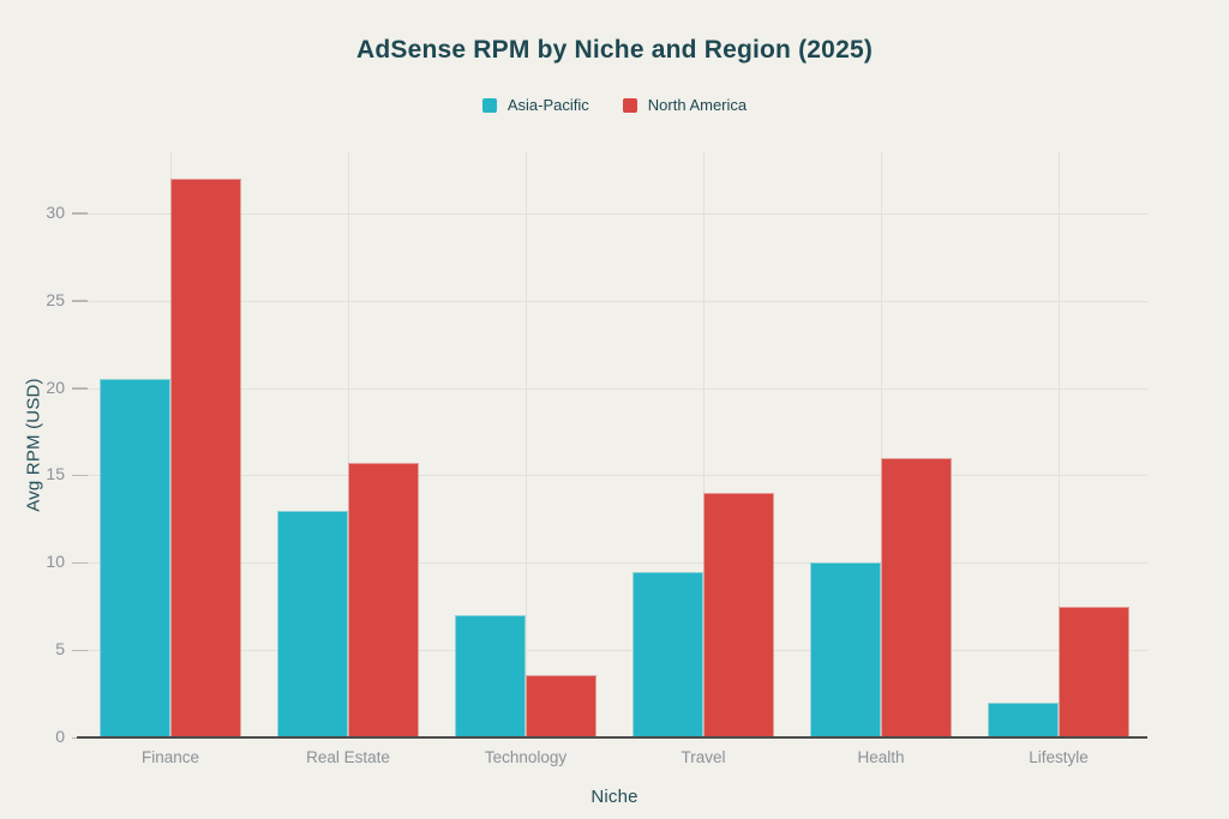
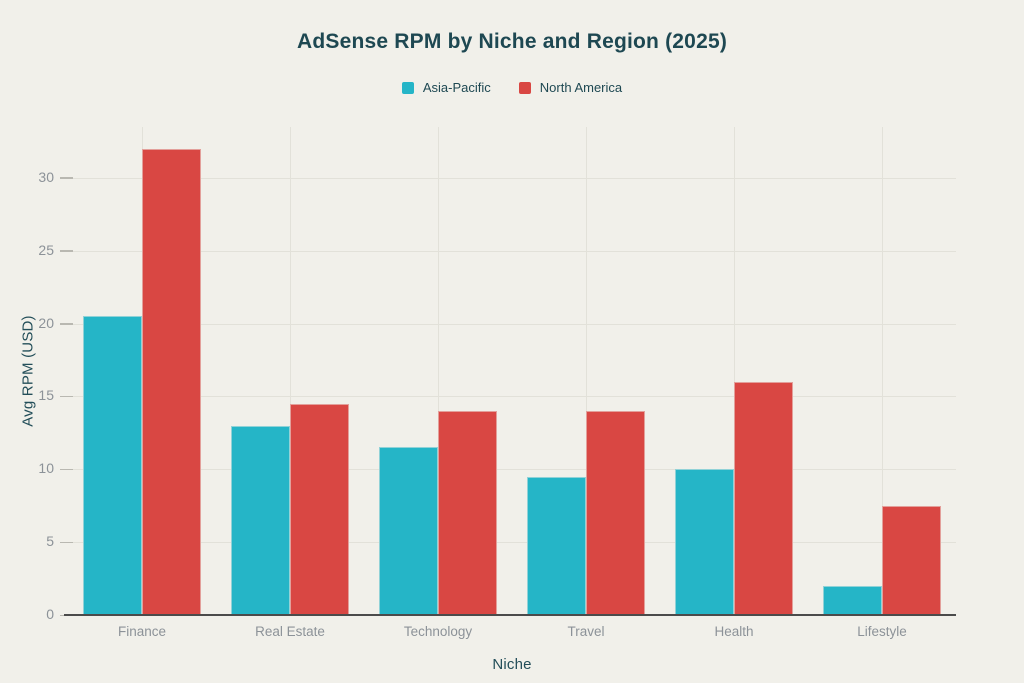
North America/Real Estate: 15.7 -> 14.5
Asia-Pacific/Technology: 7.0 -> 11.5
North America/Technology: 3.6 -> 14.0
